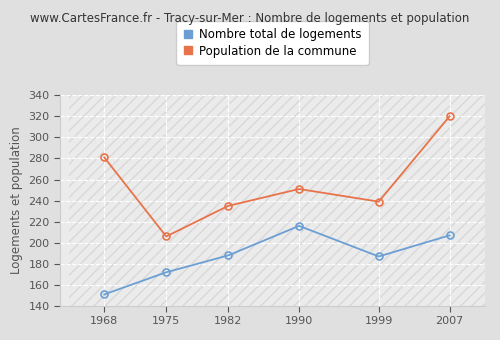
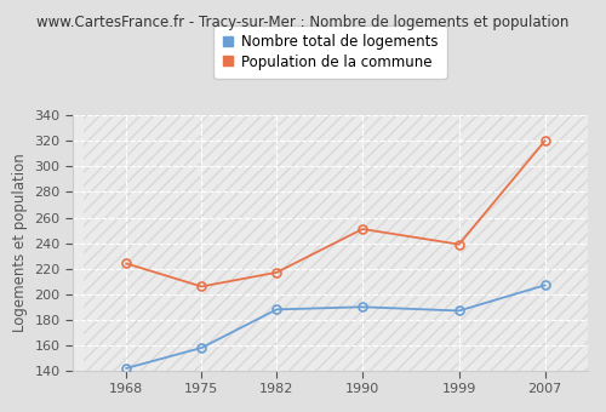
Nombre total de logements/1968: 151 -> 142
Population de la commune/1968: 281 -> 224
Nombre total de logements/1975: 172 -> 158
Population de la commune/1982: 235 -> 217
Nombre total de logements/1990: 216 -> 190
